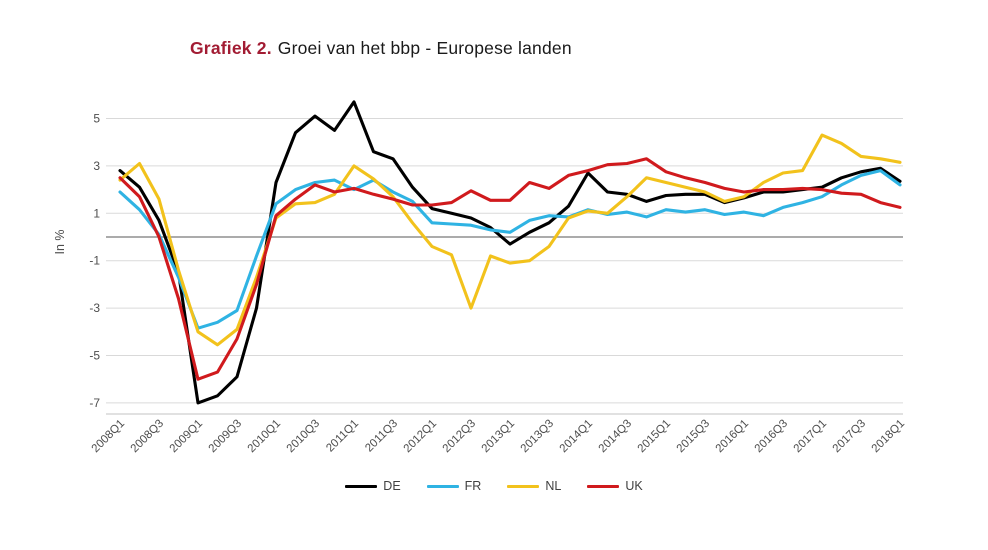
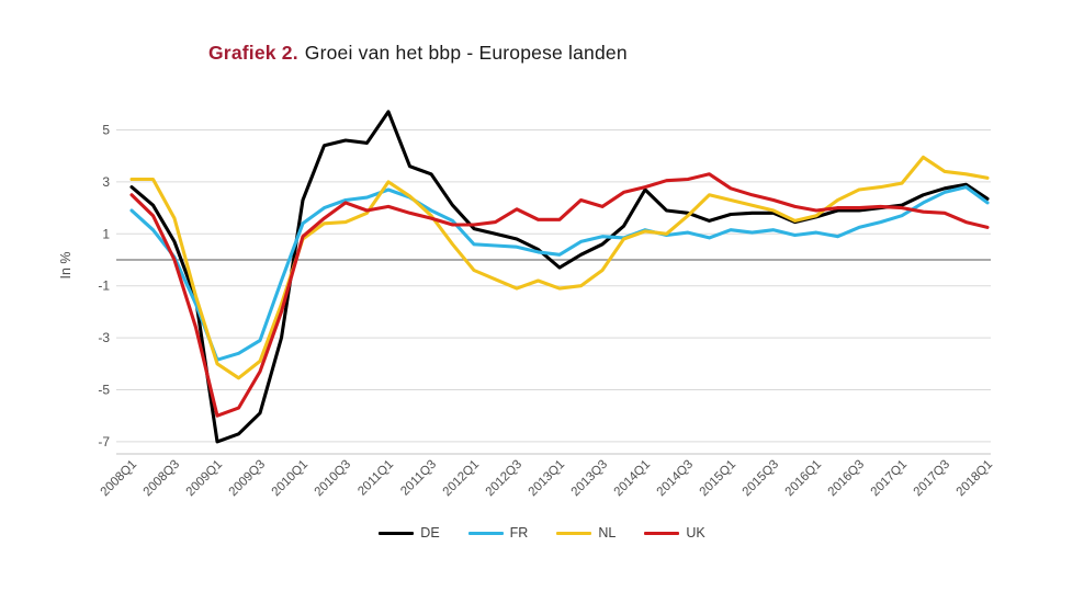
NL/2008Q1: 2.4 -> 3.1
DE/2010Q3: 5.1 -> 4.6
FR/2011Q1: 2.0 -> 2.7
NL/2012Q3: -3.0 -> -1.1
NL/2017Q1: 4.3 -> 3.0
